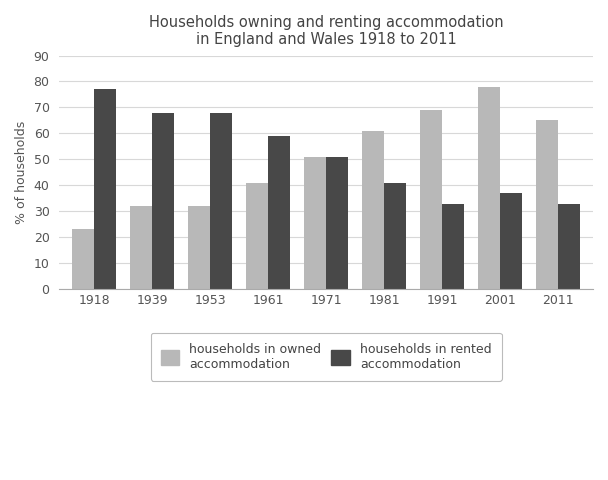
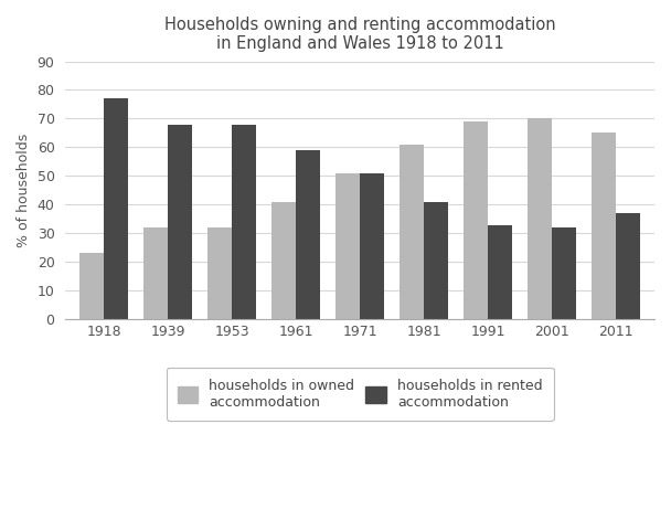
households in owned accommodation/2001: 78 -> 70
households in rented accommodation/2001: 37 -> 32
households in rented accommodation/2011: 33 -> 37
